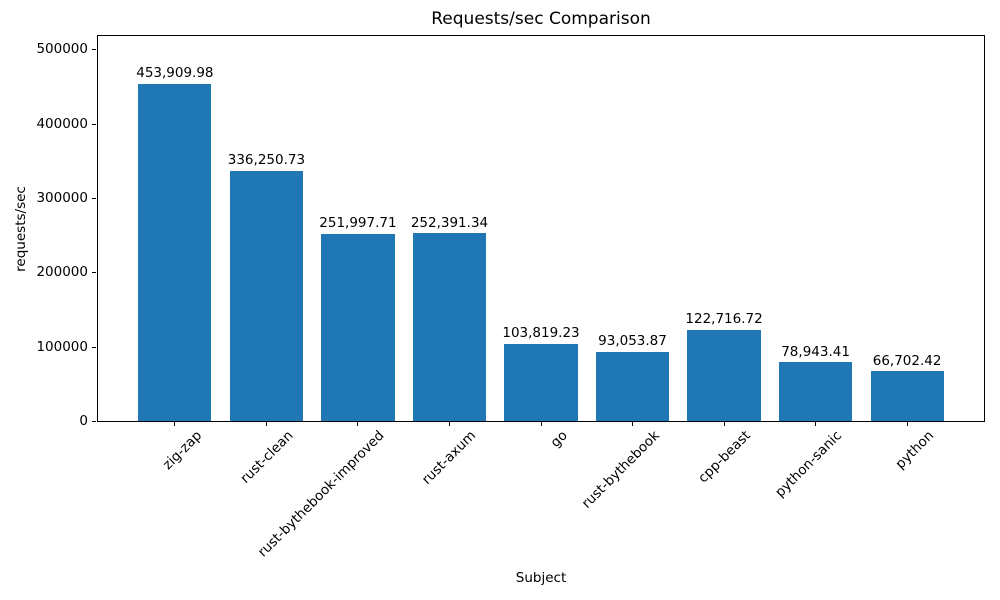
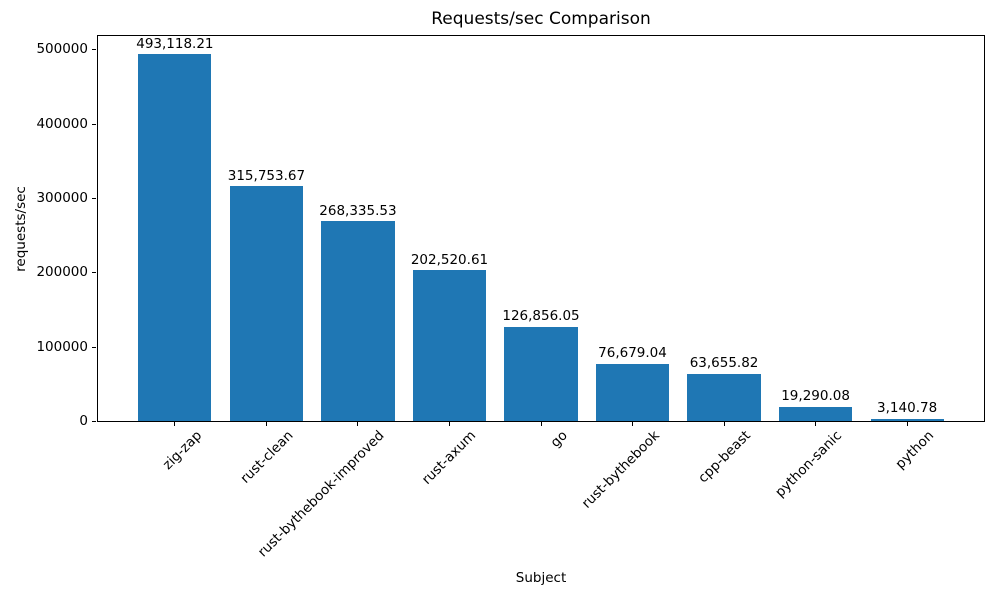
zig-zap: 453,909.98 -> 493,118.21
rust-clean: 336,250.73 -> 315,753.67
rust-bythebook-improved: 251,997.71 -> 268,335.53
rust-axum: 252,391.34 -> 202,520.61
go: 103,819.23 -> 126,856.05
rust-bythebook: 93,053.87 -> 76,679.04
cpp-beast: 122,716.72 -> 63,655.82
python-sanic: 78,943.41 -> 19,290.08
python: 66,702.42 -> 3,140.78
